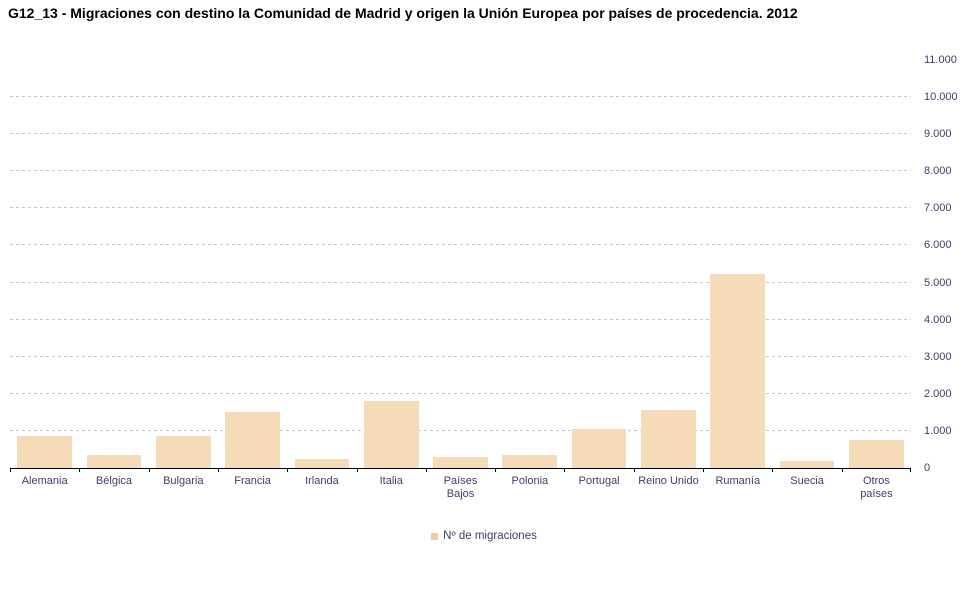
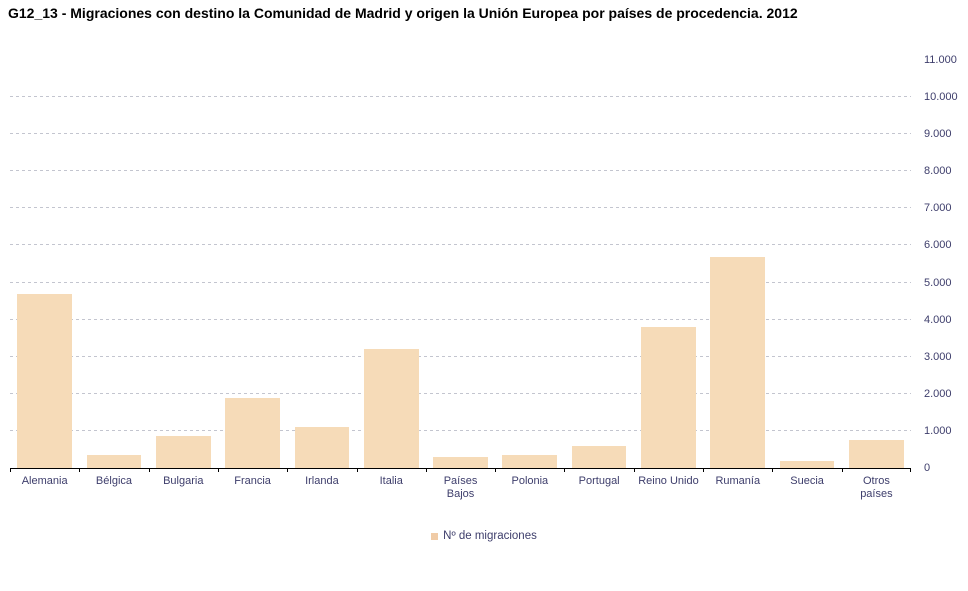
Alemania: 900 -> 4700
Francia: 1500 -> 1900
Irlanda: 200 -> 1100
Italia: 1800 -> 3200
Portugal: 1100 -> 600
Reino Unido: 1600 -> 3800
Rumanía: 5200 -> 5700
